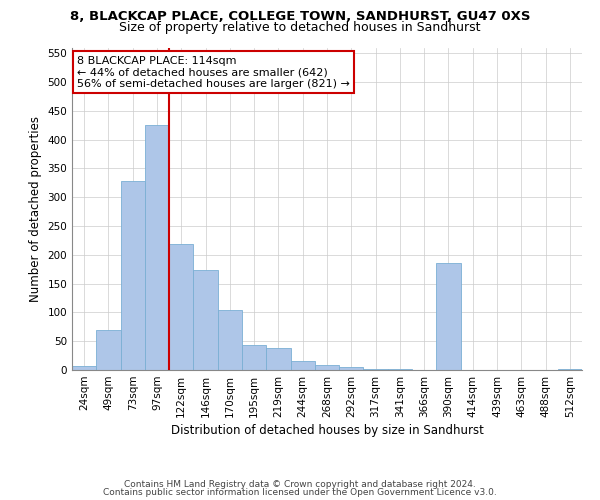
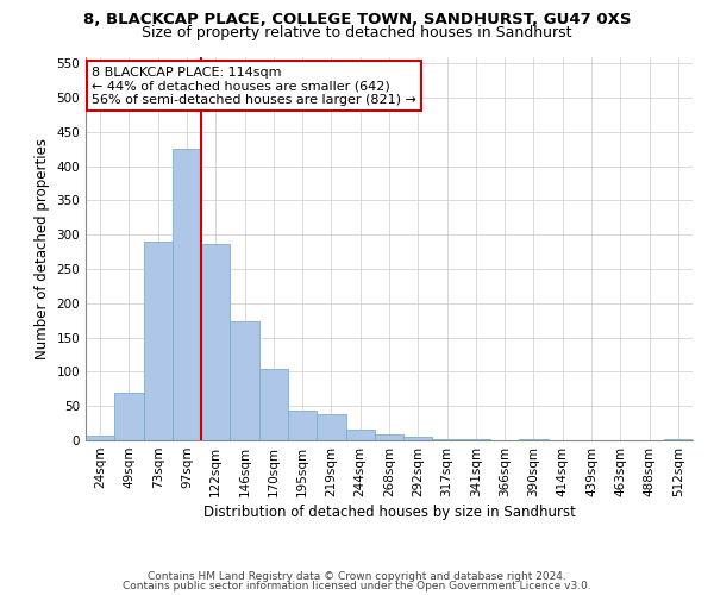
73sqm: 328 -> 290
122sqm: 218 -> 287
390sqm: 186 -> 1
